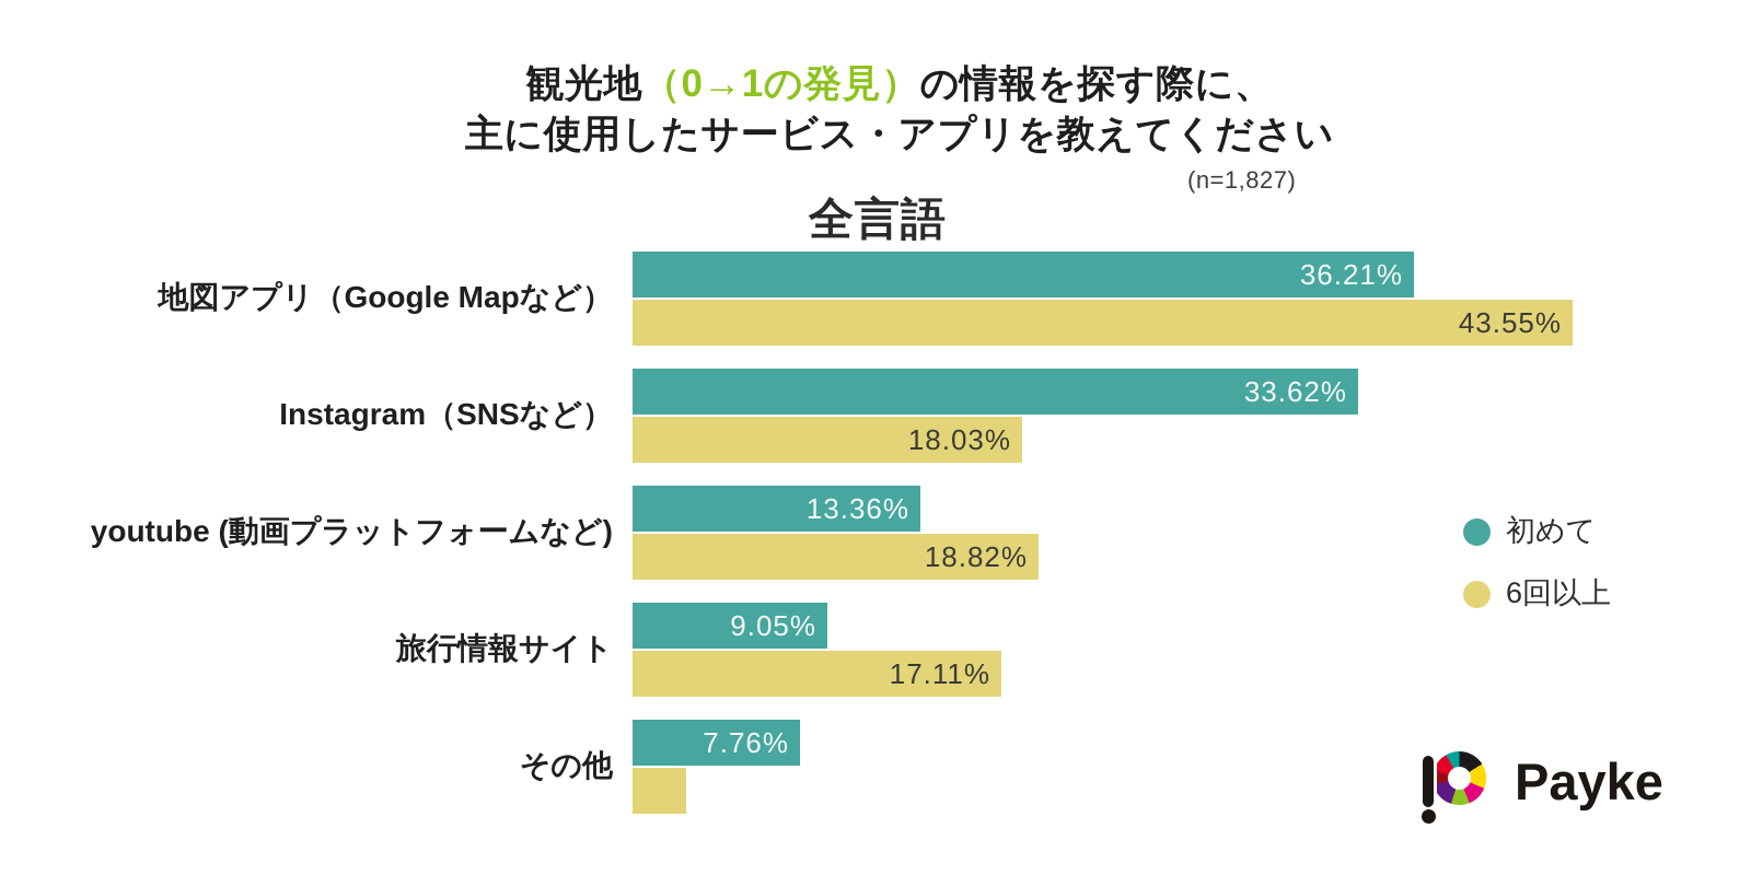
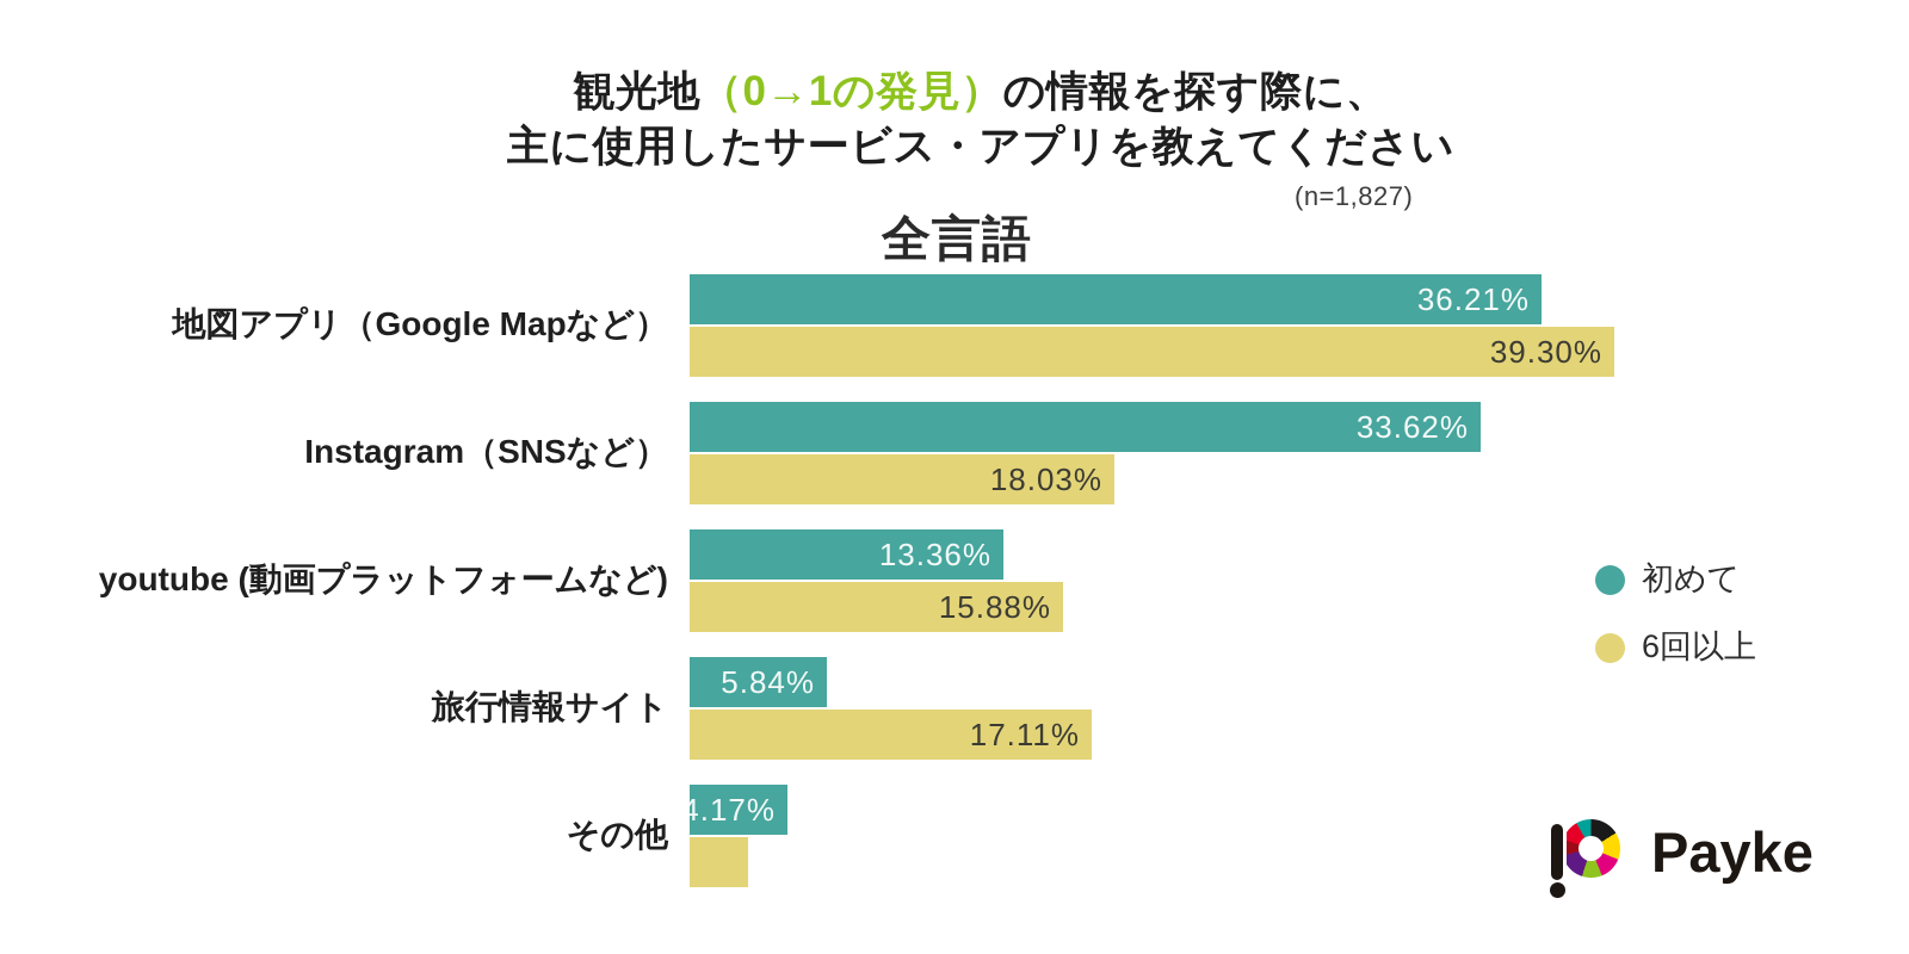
6回以上/地図アプリ（Google Mapなど）: 43.55% -> 39.30%
6回以上/youtube (動画プラットフォームなど): 18.82% -> 15.88%
初めて/旅行情報サイト: 9.05% -> 5.84%
初めて/その他: 7.76% -> 4.17%
